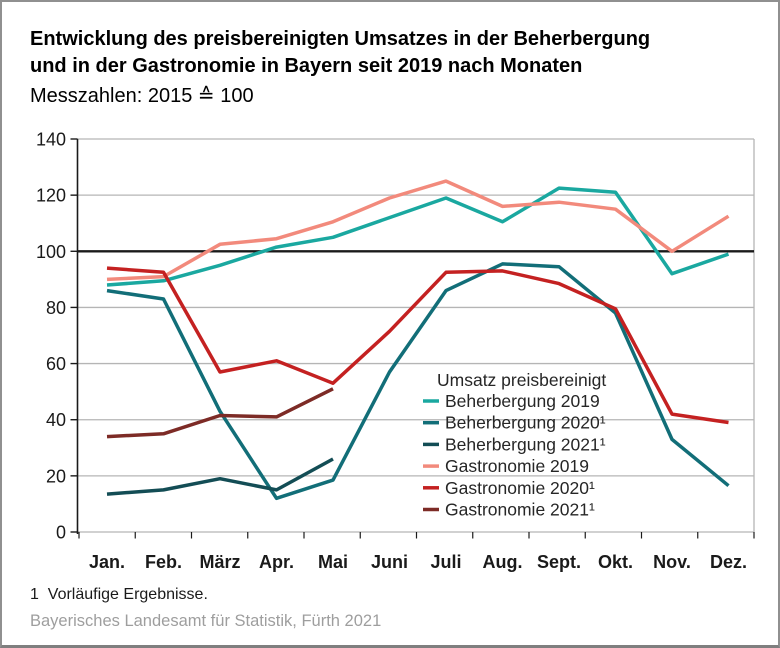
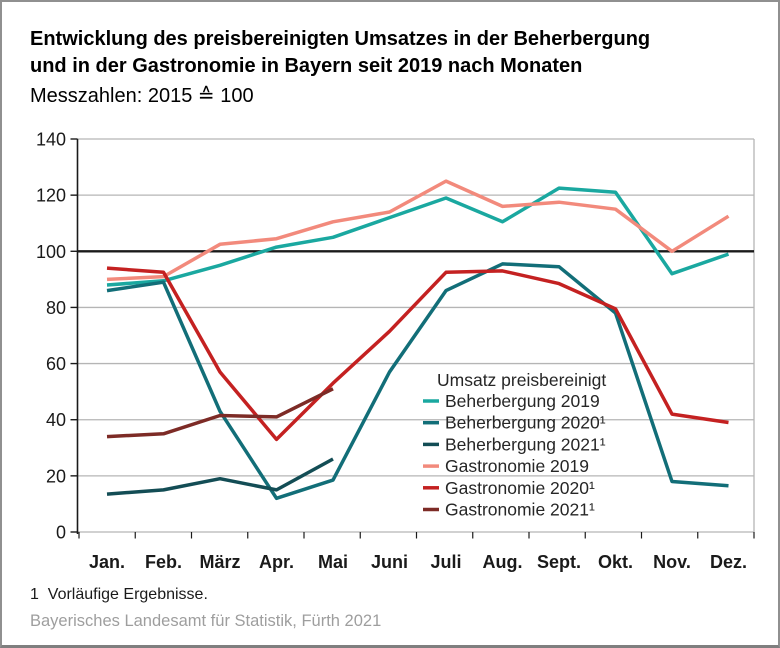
Beherbergung 2020¹/Feb.: 83 -> 89
Gastronomie 2020¹/Apr.: 61 -> 33
Gastronomie 2019/Juni: 119 -> 114
Beherbergung 2020¹/Nov.: 33 -> 18
